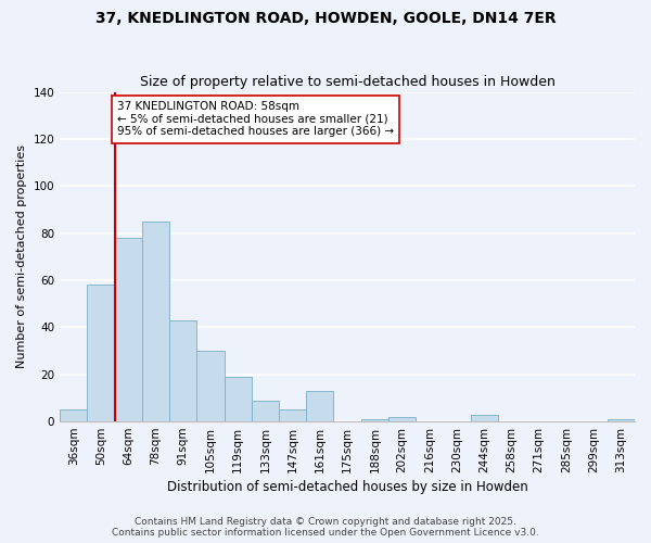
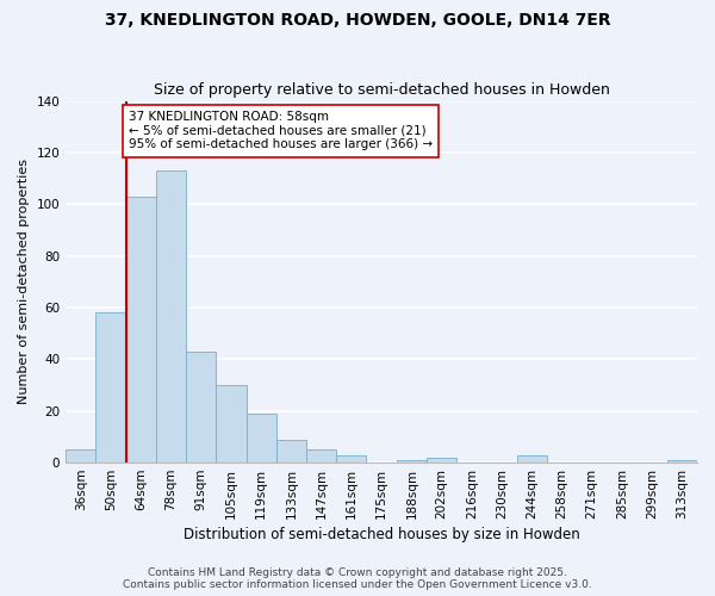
64sqm: 78 -> 103
78sqm: 85 -> 113
161sqm: 13 -> 3
